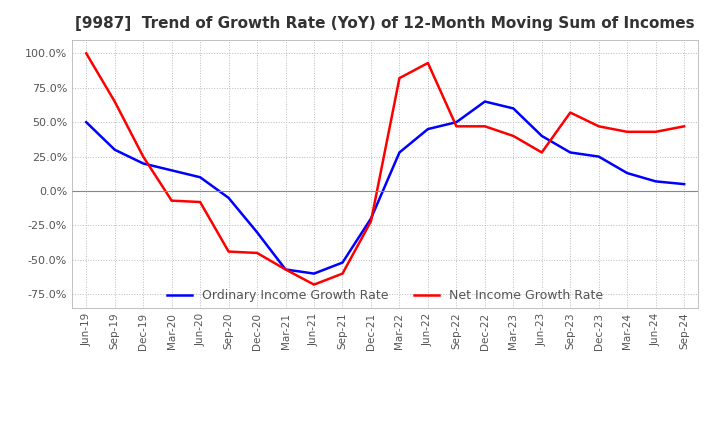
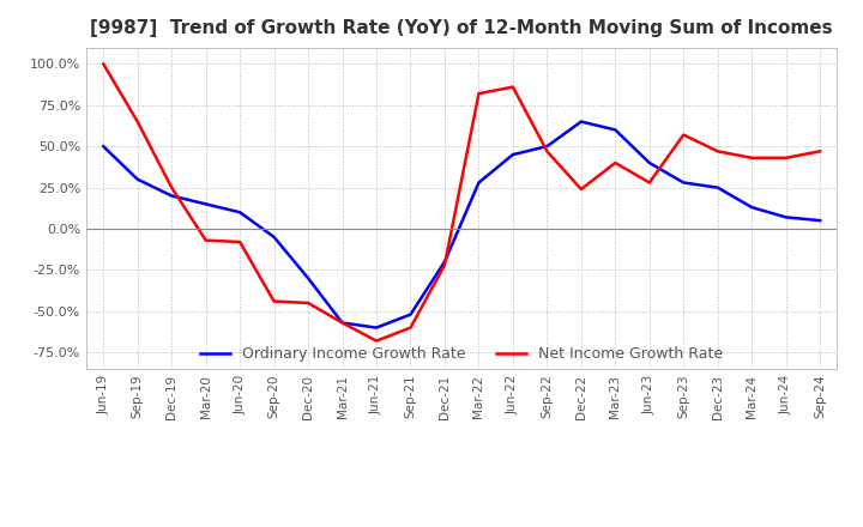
Net Income Growth Rate/Jun-22: 93% -> 86%
Net Income Growth Rate/Dec-22: 47% -> 24%
